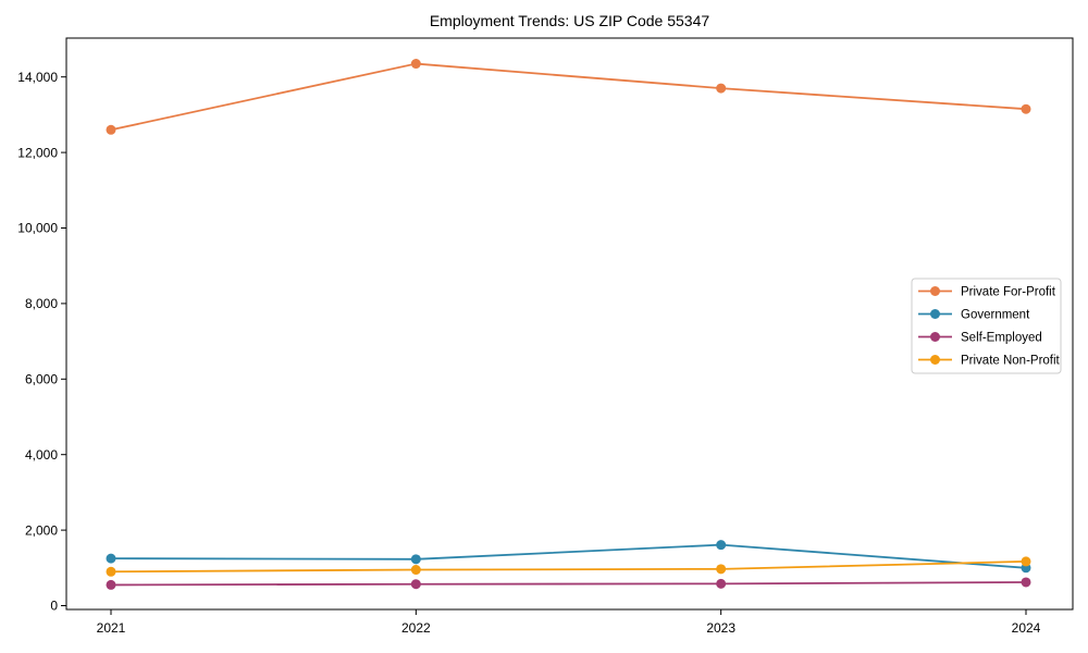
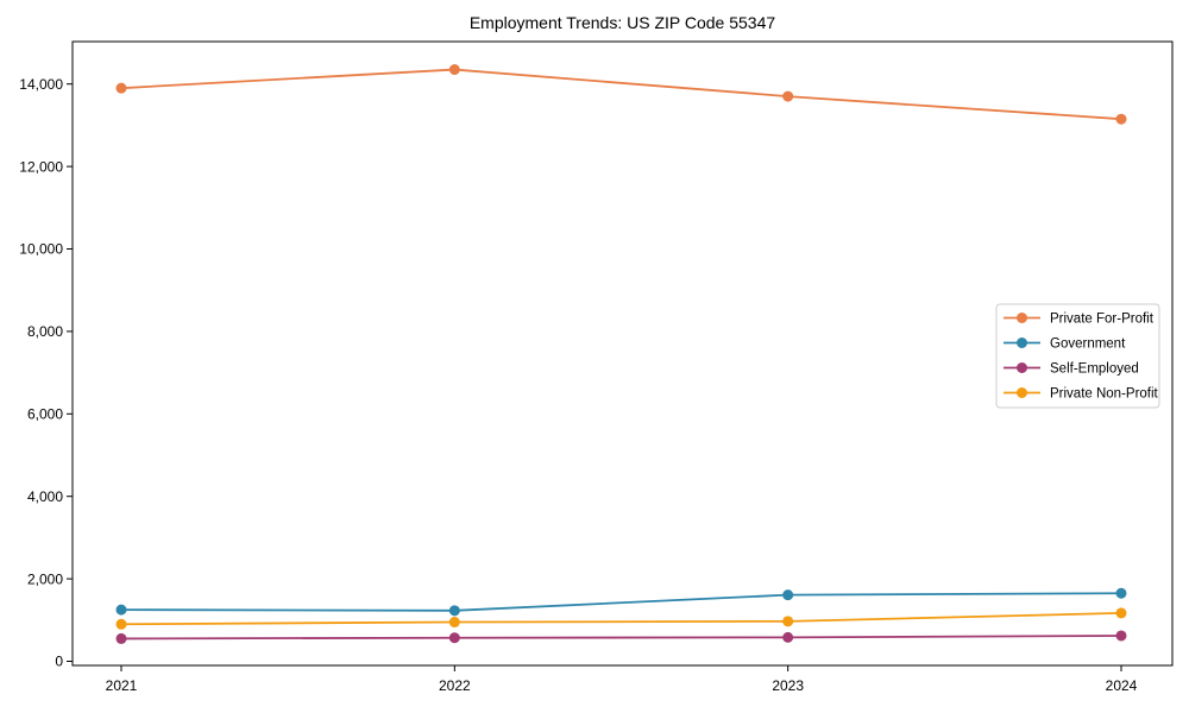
Private For-Profit/2021: 12600 -> 13900
Government/2024: 1000 -> 1600
